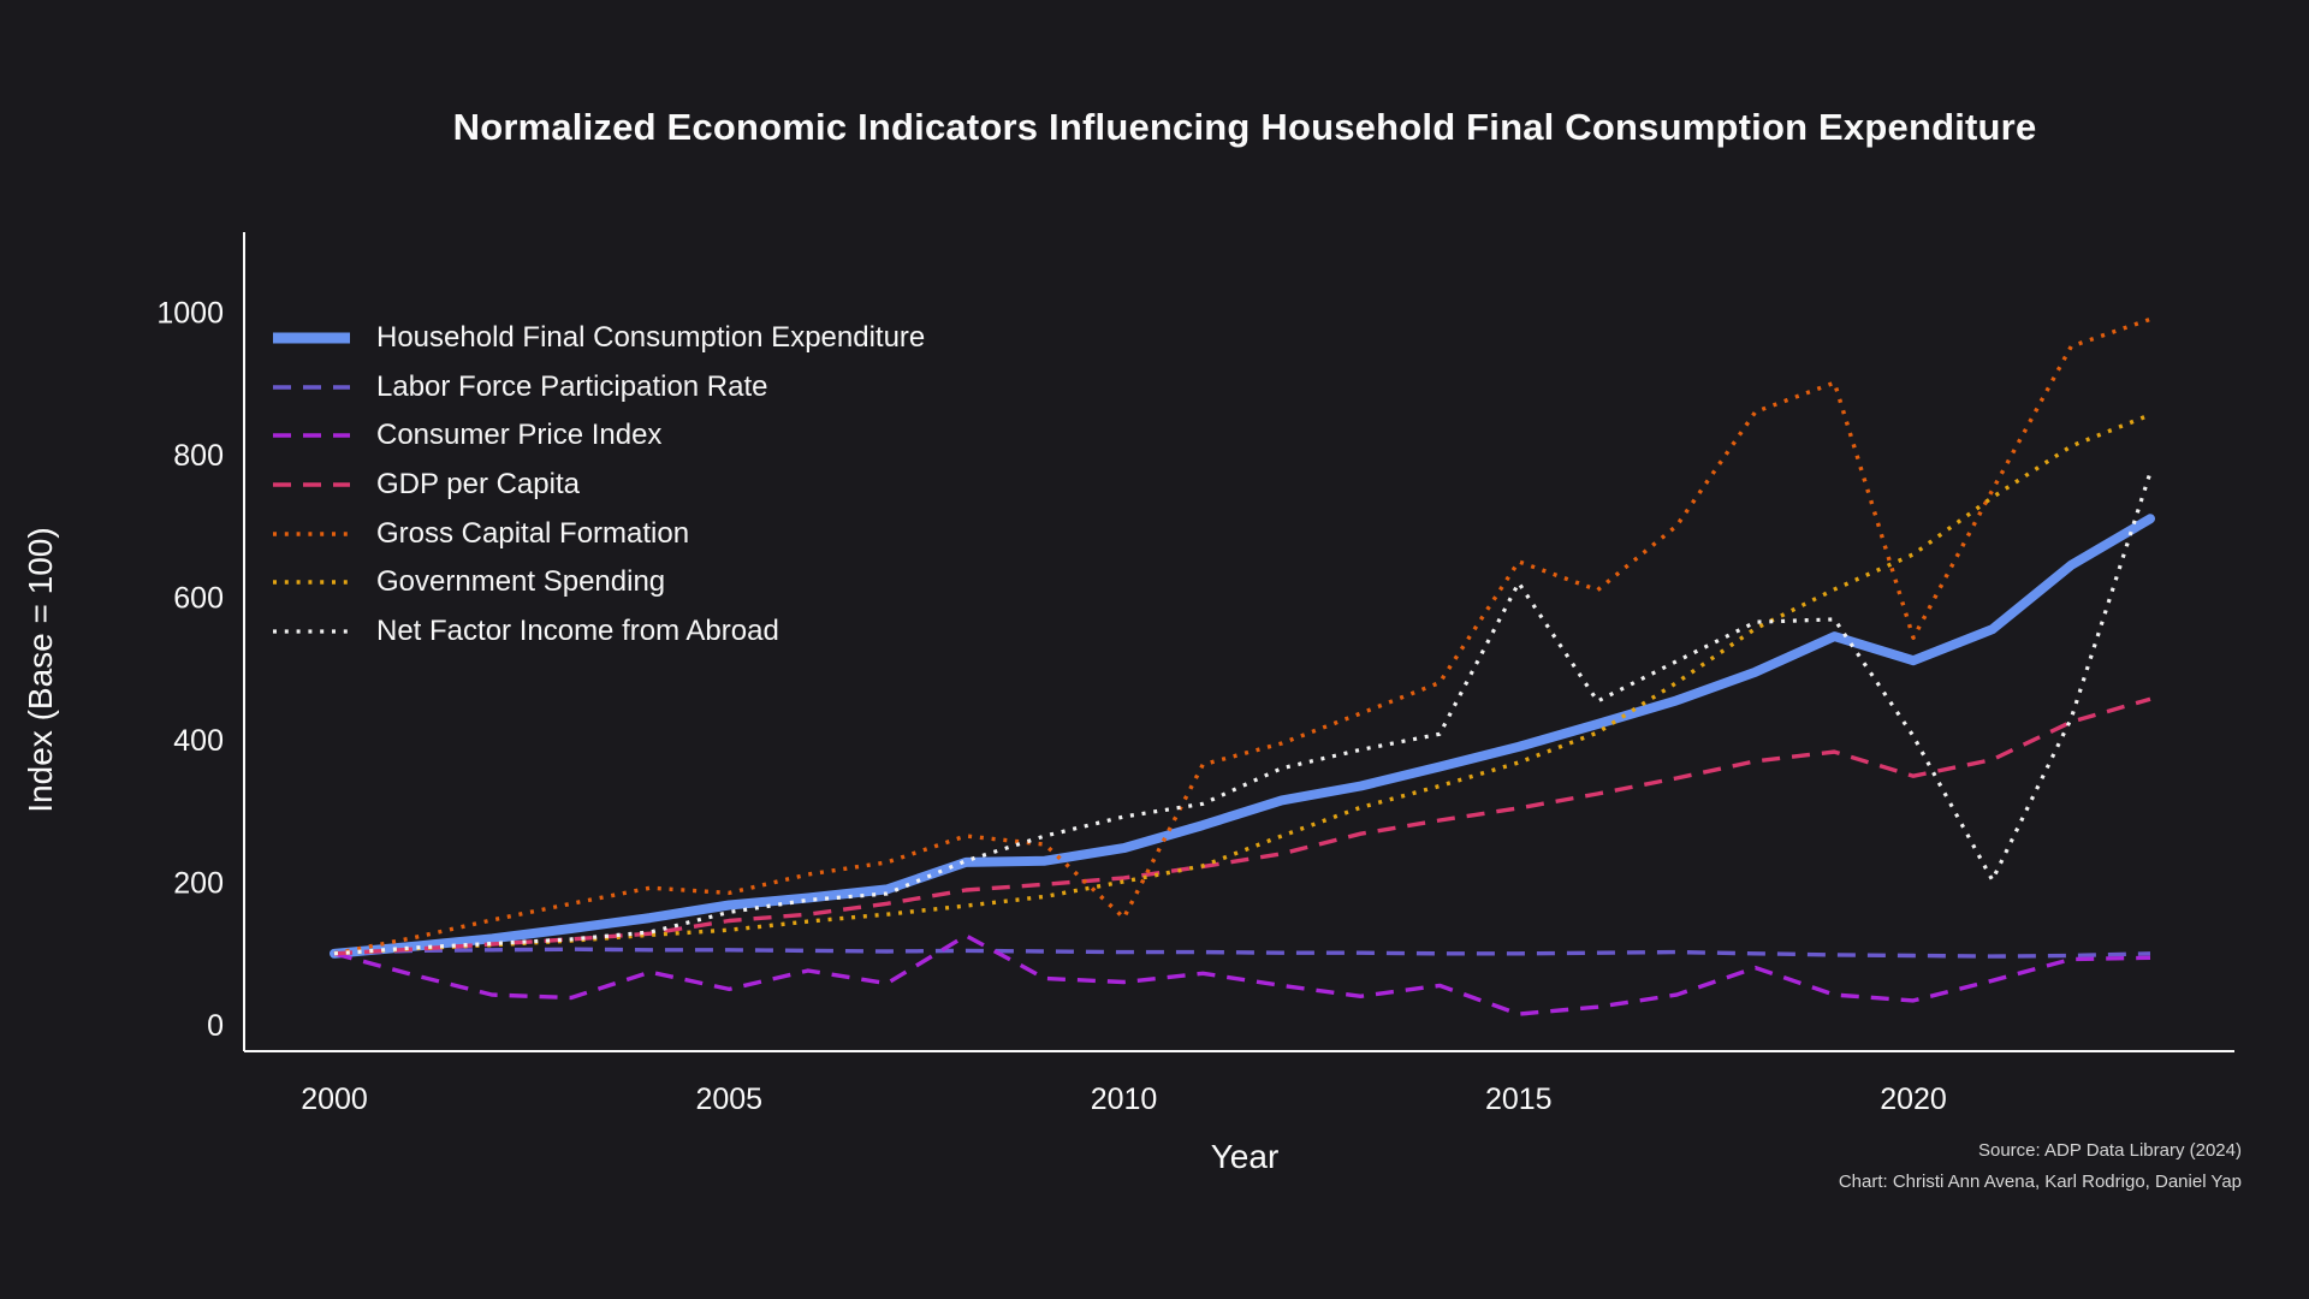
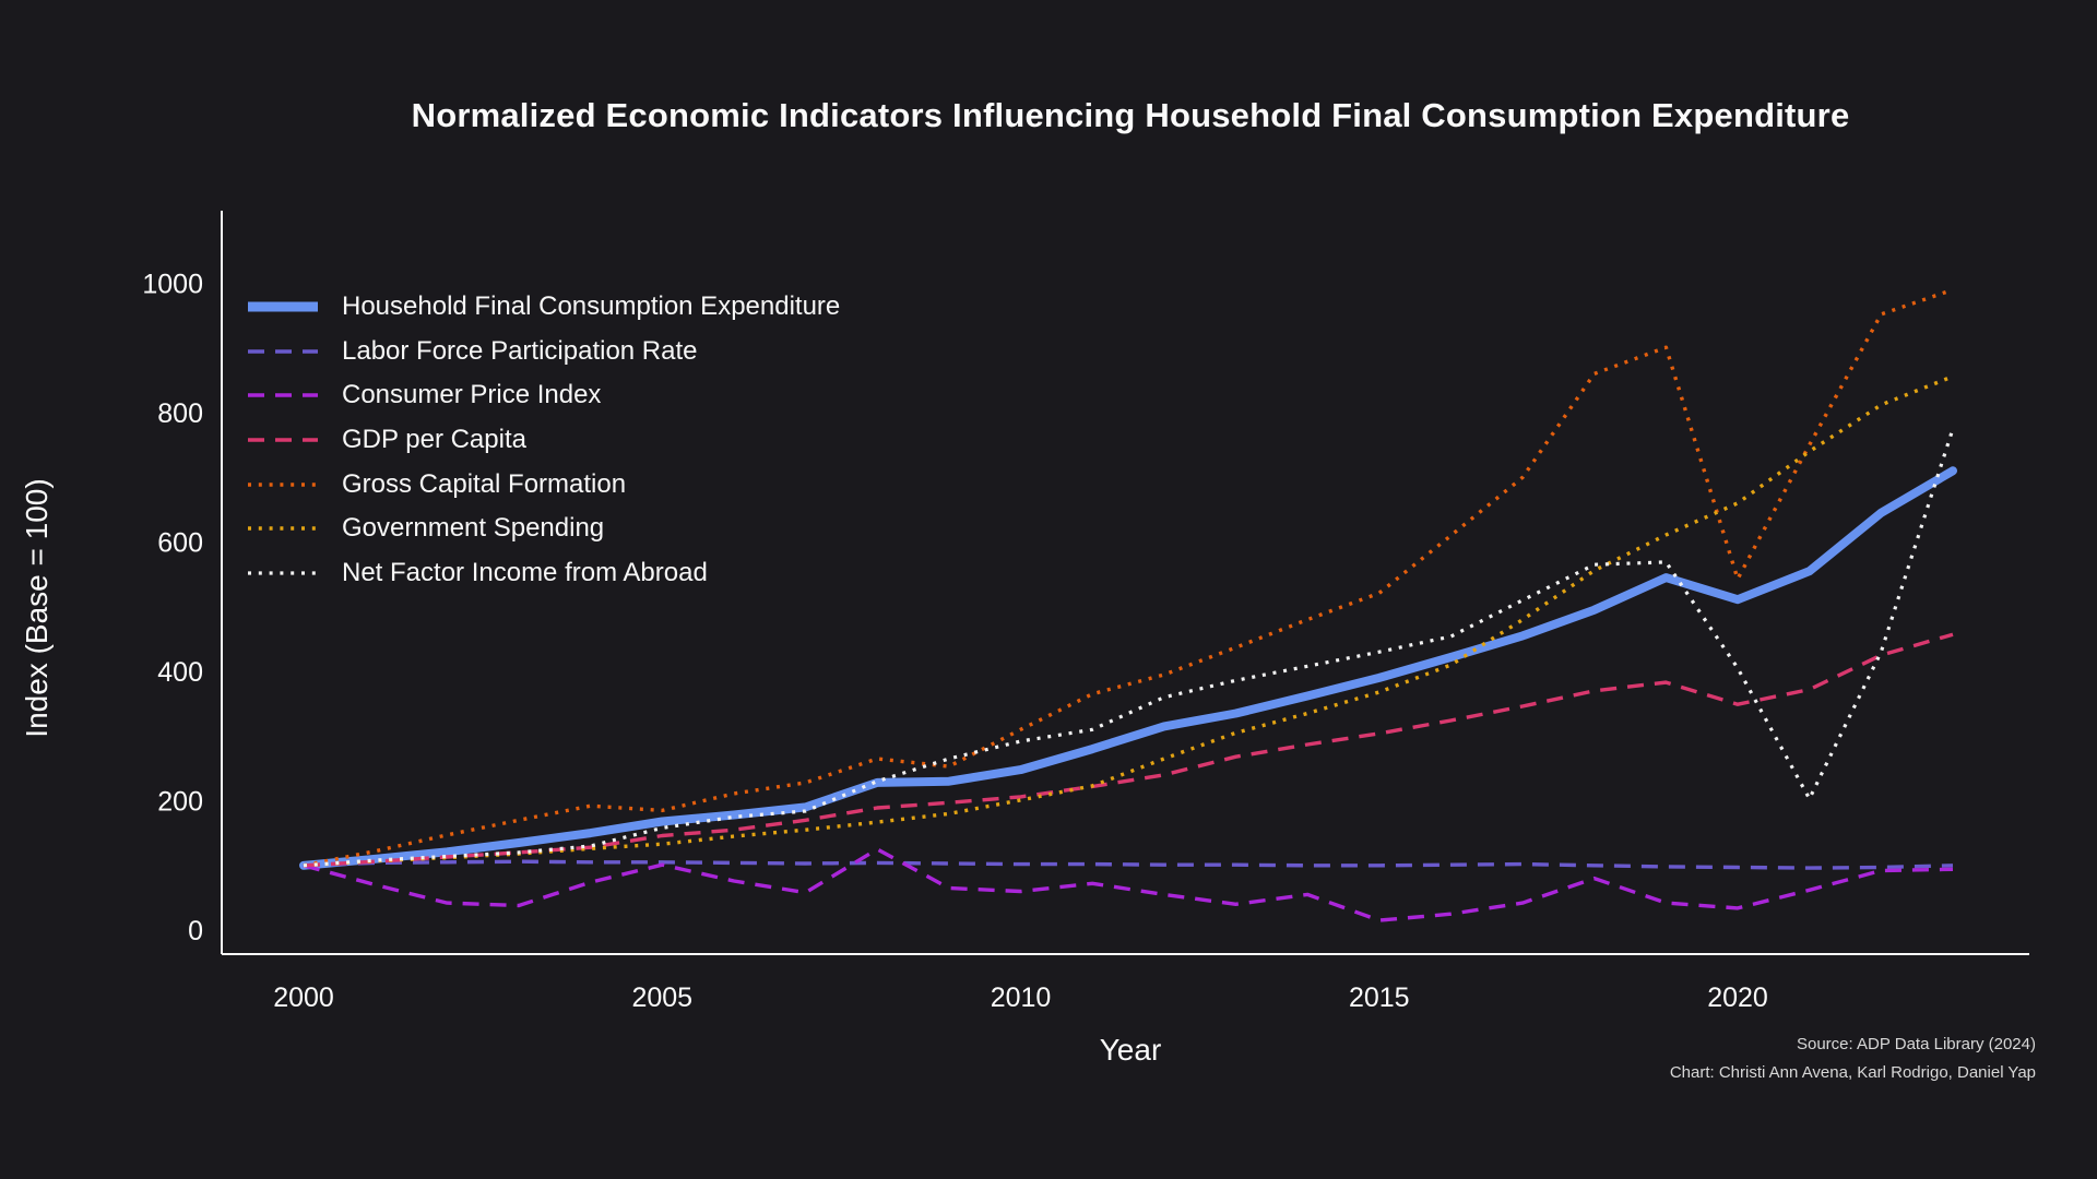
Consumer Price Index/2005: 50 -> 100
Gross Capital Formation/2010: 150 -> 310
Gross Capital Formation/2015: 650 -> 520
Net Factor Income from Abroad/2015: 620 -> 430
